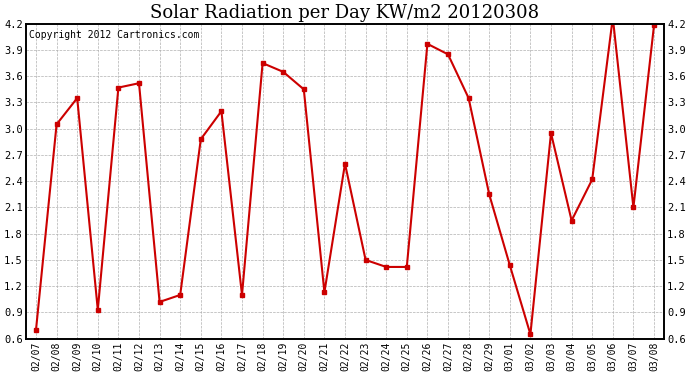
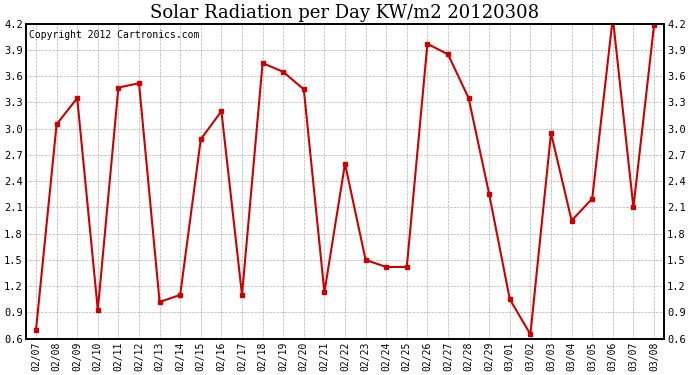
03/01: 1.44 -> 1.05
03/05: 2.42 -> 2.20
